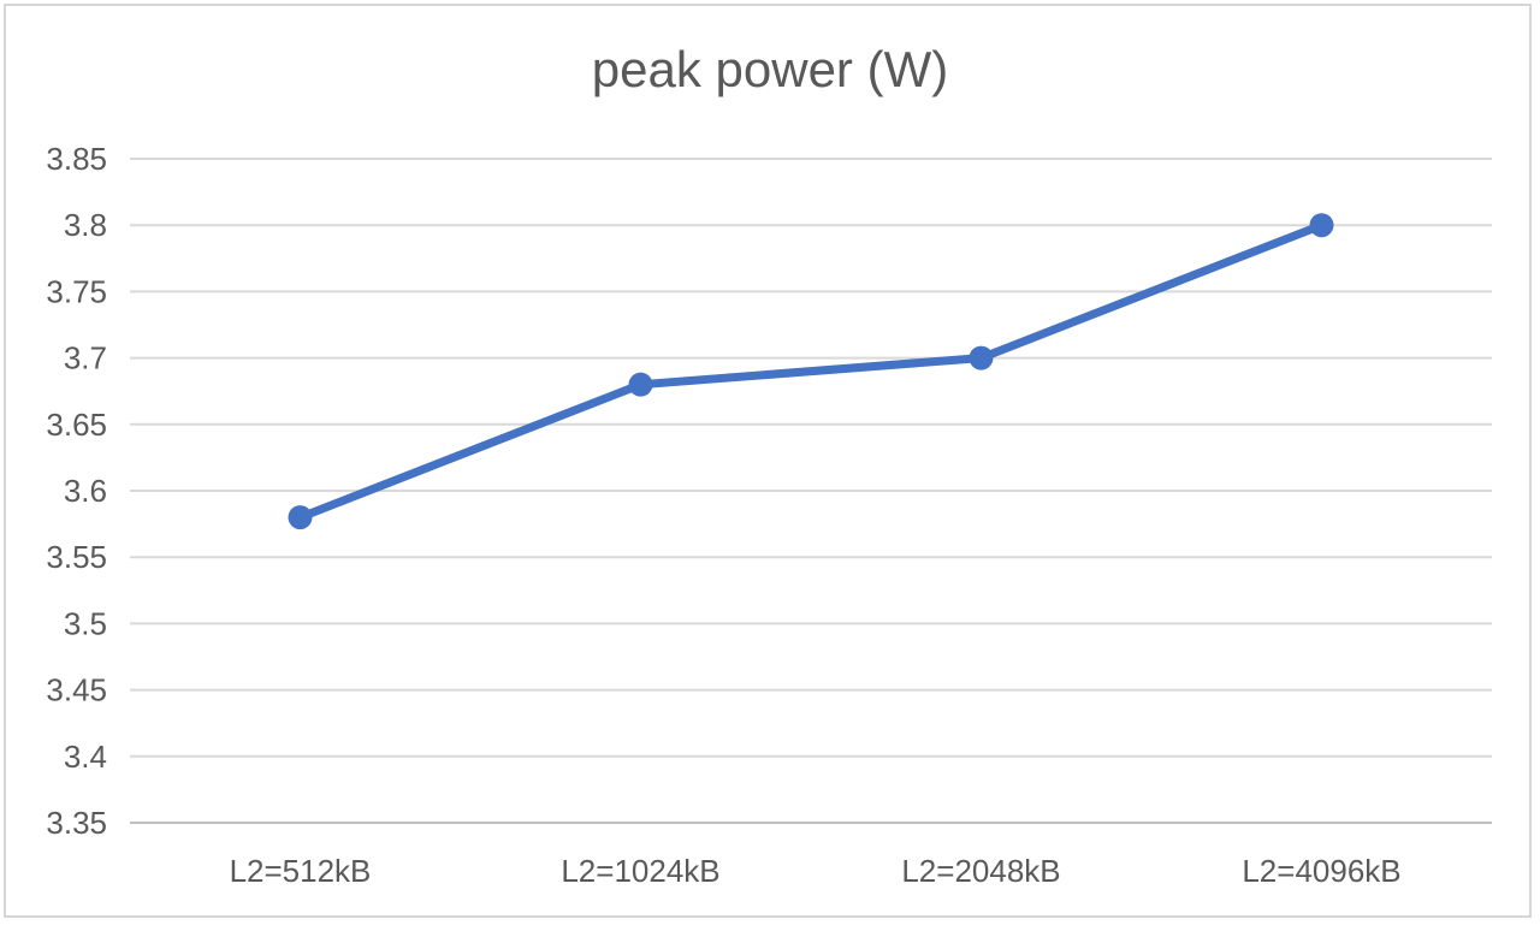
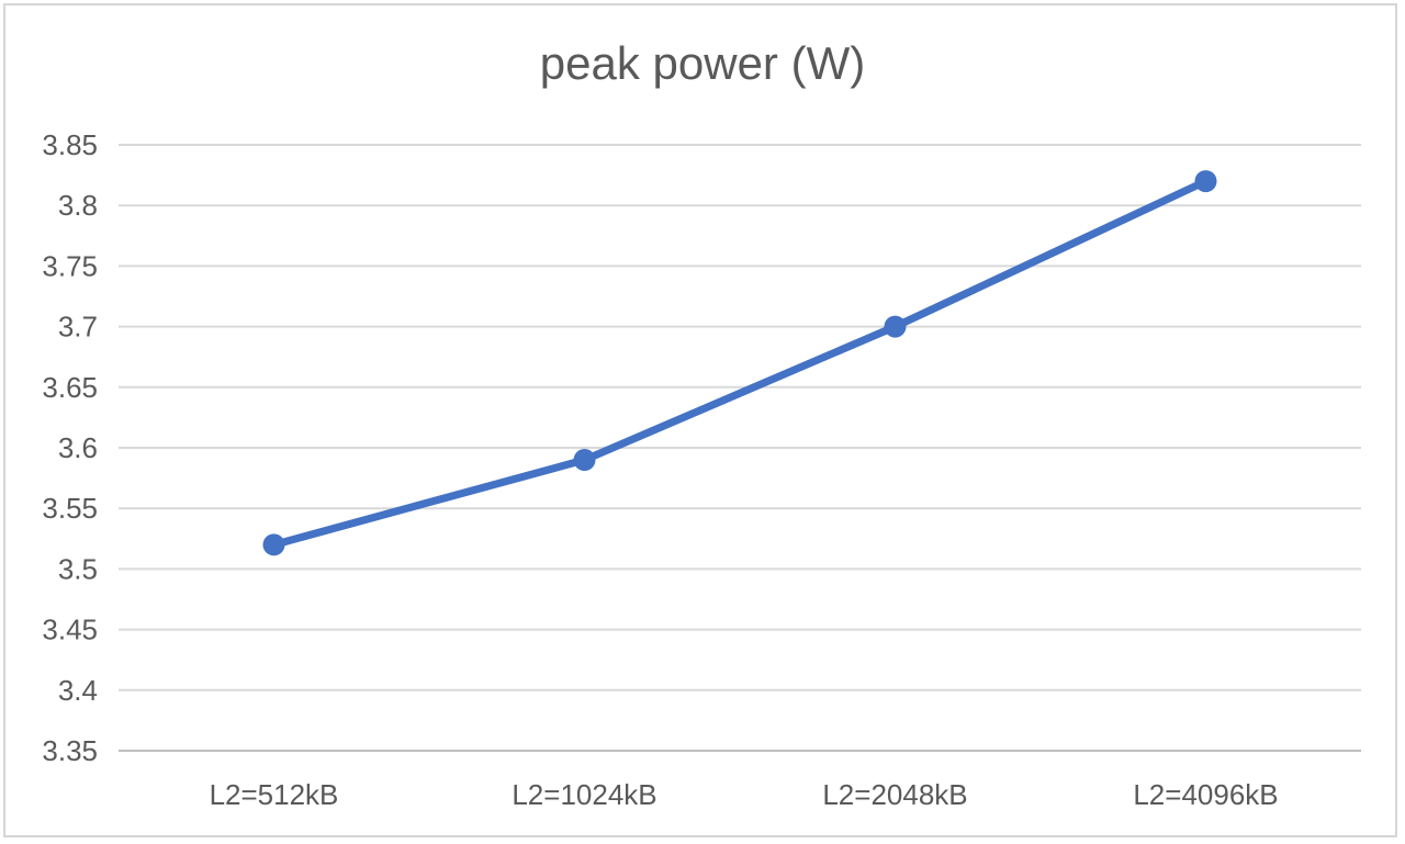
L2=512kB: 3.58 -> 3.52
L2=1024kB: 3.68 -> 3.59
L2=4096kB: 3.80 -> 3.82
